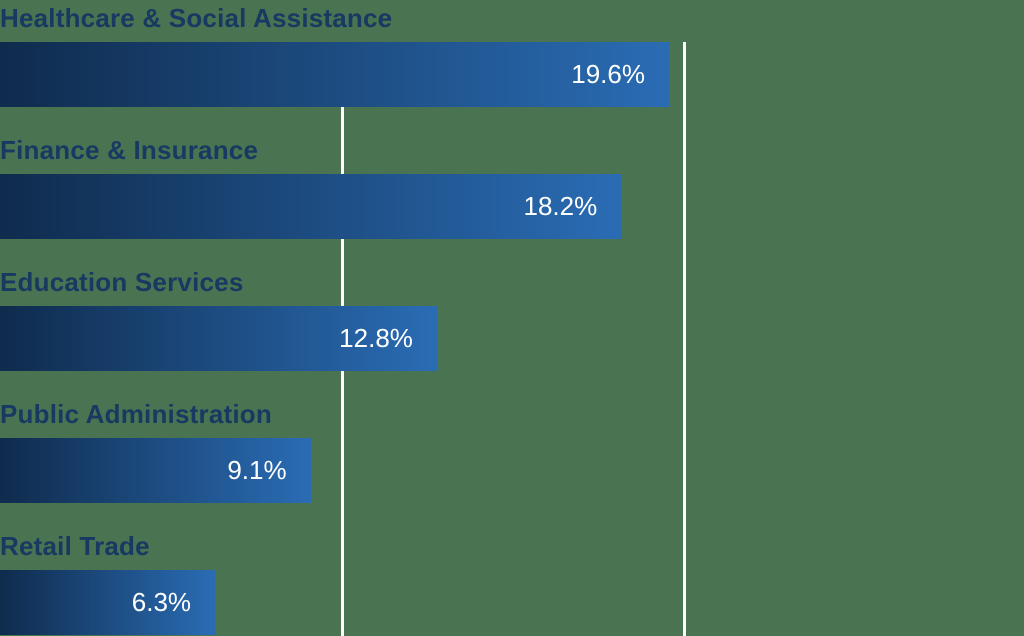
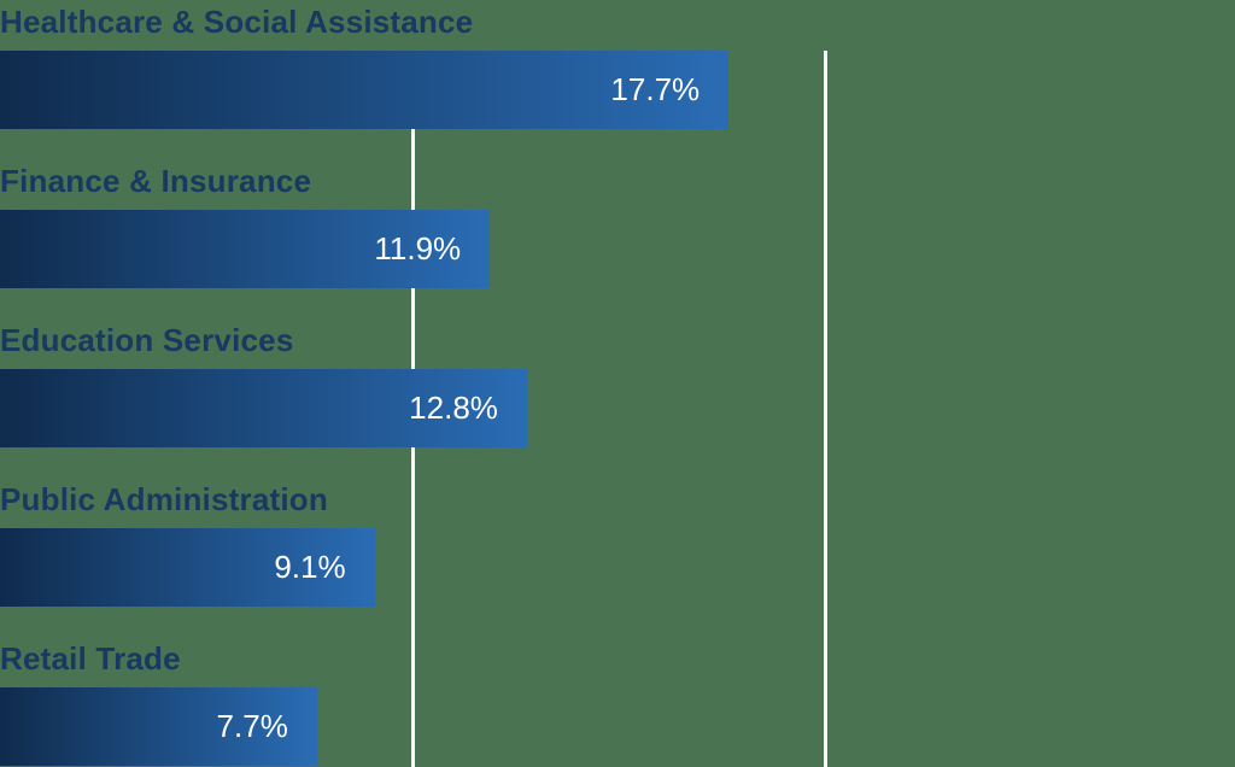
Healthcare & Social Assistance: 19.6% -> 17.7%
Finance & Insurance: 18.2% -> 11.9%
Retail Trade: 6.3% -> 7.7%
